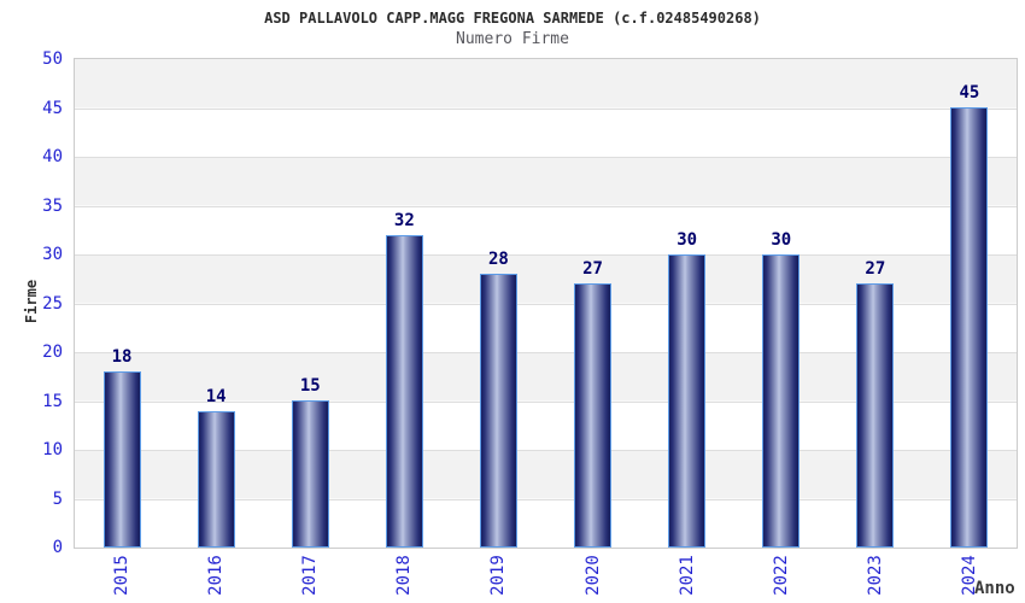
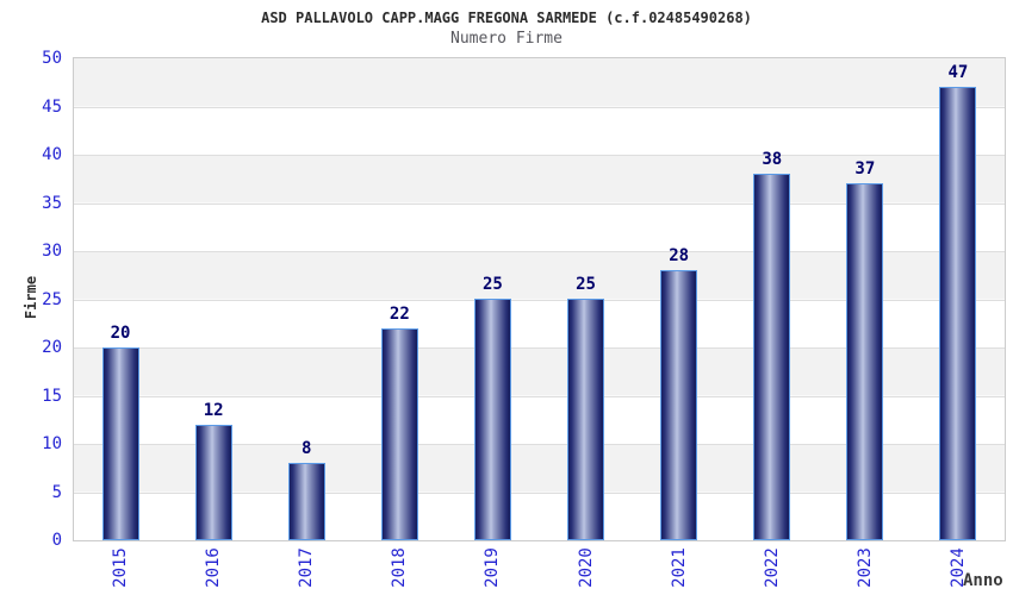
2015: 18 -> 20
2016: 14 -> 12
2017: 15 -> 8
2018: 32 -> 22
2019: 28 -> 25
2020: 27 -> 25
2021: 30 -> 28
2022: 30 -> 38
2023: 27 -> 37
2024: 45 -> 47
